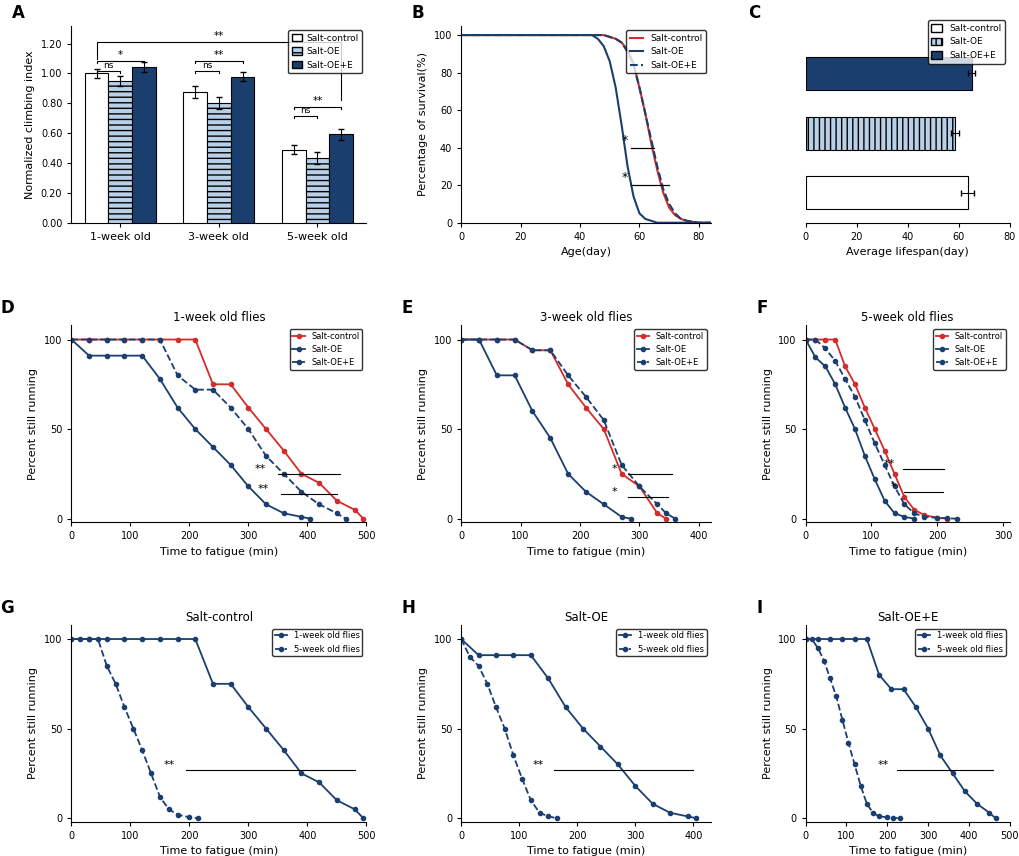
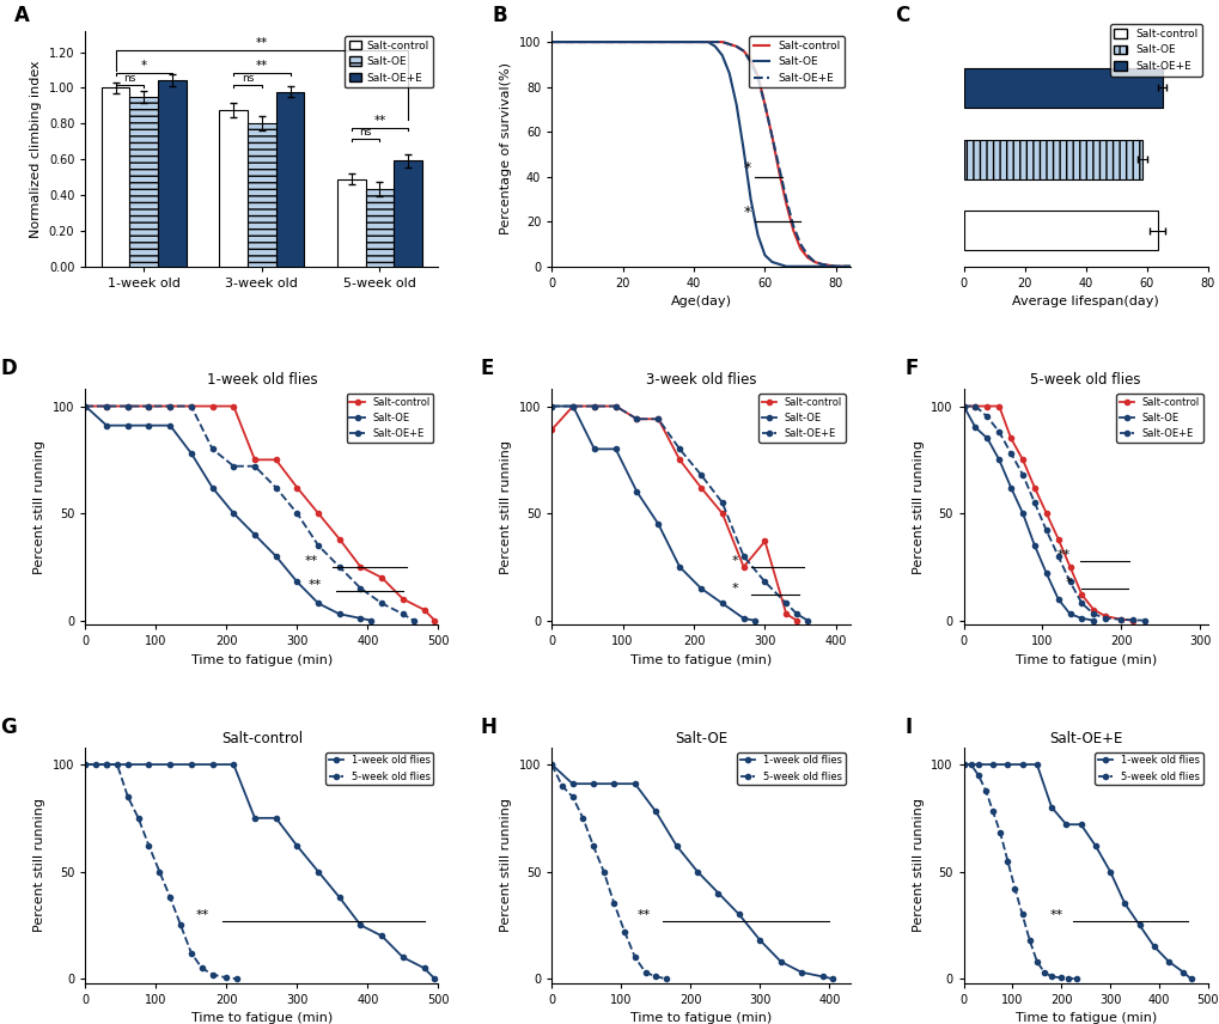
3-week old flies/Salt-control/0: 100 -> 89
3-week old flies/Salt-control/300: 18 -> 37
